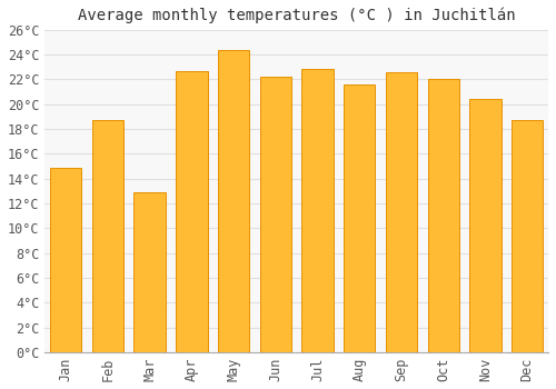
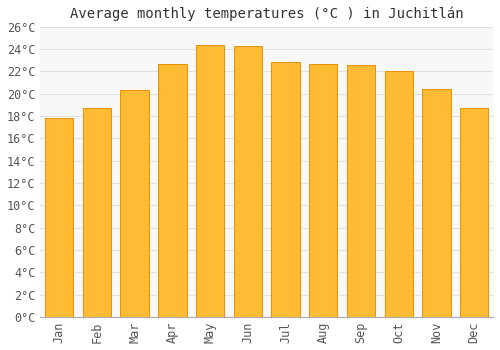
Jan: 14.9°C -> 17.8°C
Mar: 12.9°C -> 20.3°C
Jun: 22.2°C -> 24.3°C
Aug: 21.6°C -> 22.7°C
